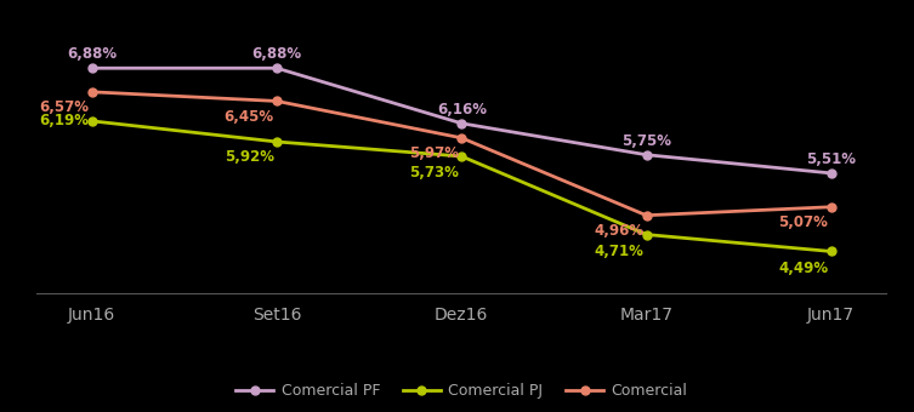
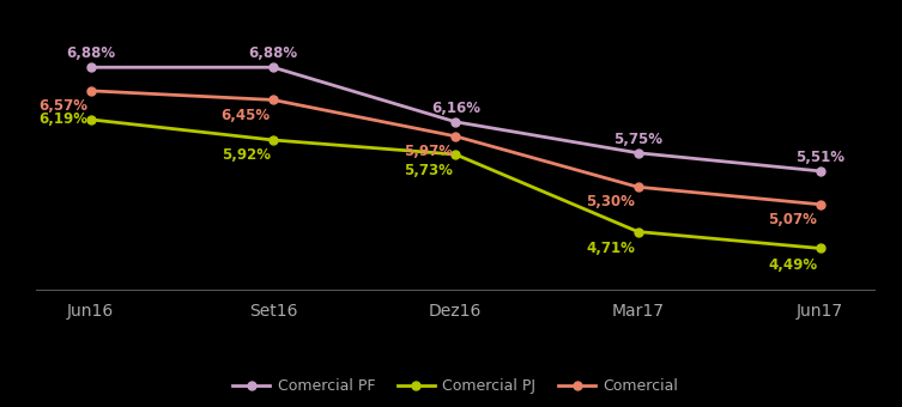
Comercial/Mar17: 4,96% -> 5,30%
